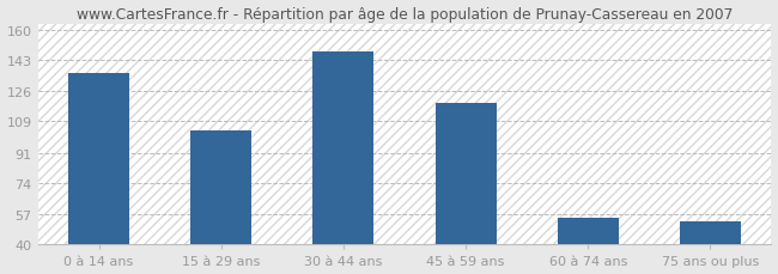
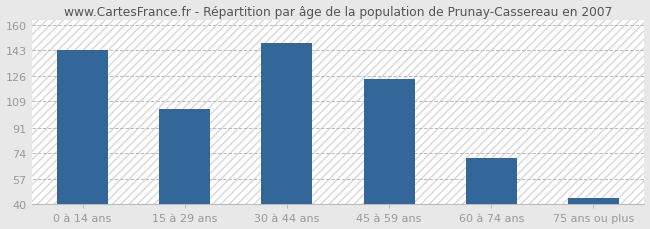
0 à 14 ans: 136 -> 143
45 à 59 ans: 119 -> 124
60 à 74 ans: 55 -> 71
75 ans ou plus: 53 -> 44
